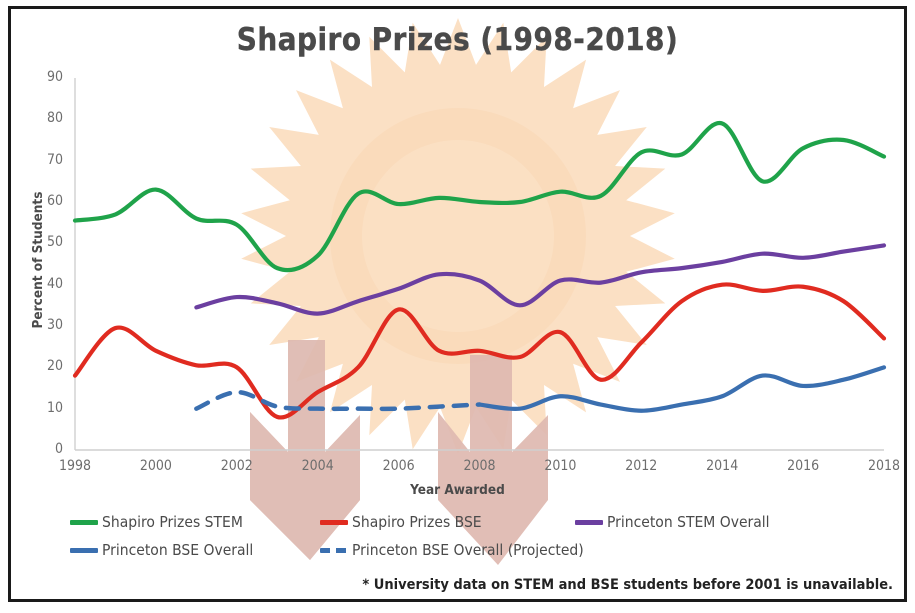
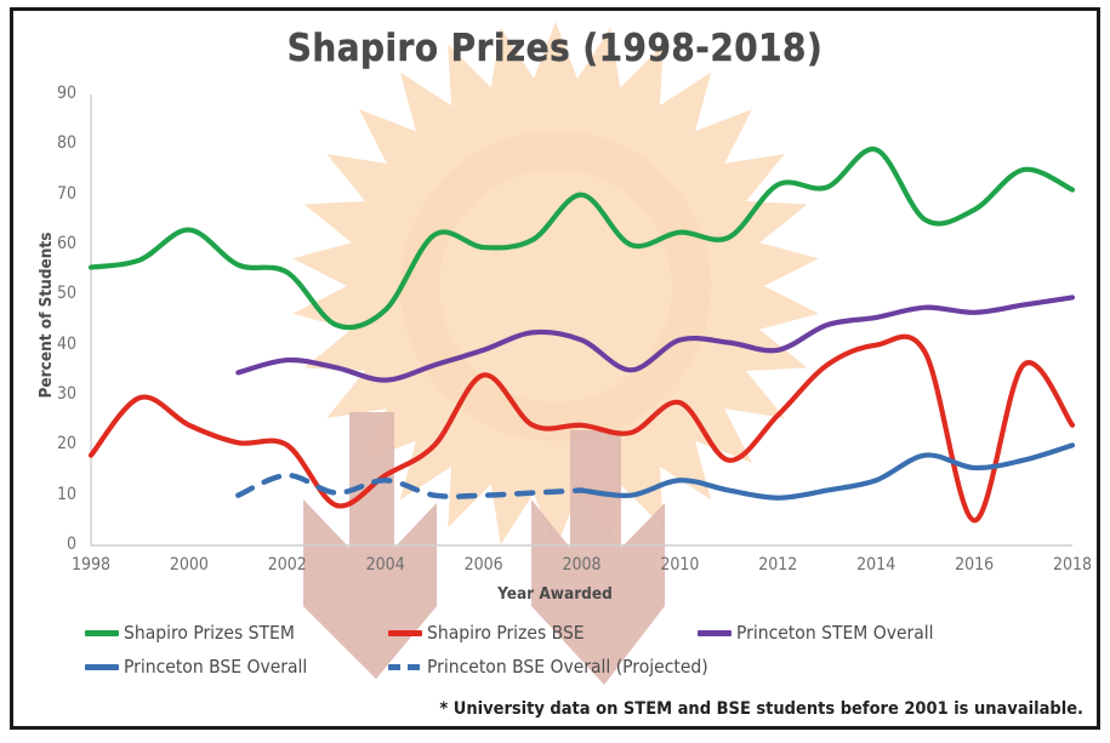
Princeton BSE Overall (Projected)/2004: 10 -> 13
Shapiro Prizes STEM/2008: 60 -> 70
Princeton STEM Overall/2012: 43 -> 39
Shapiro Prizes STEM/2016: 73 -> 67
Shapiro Prizes BSE/2016: 40 -> 5
Shapiro Prizes BSE/2018: 27 -> 24
